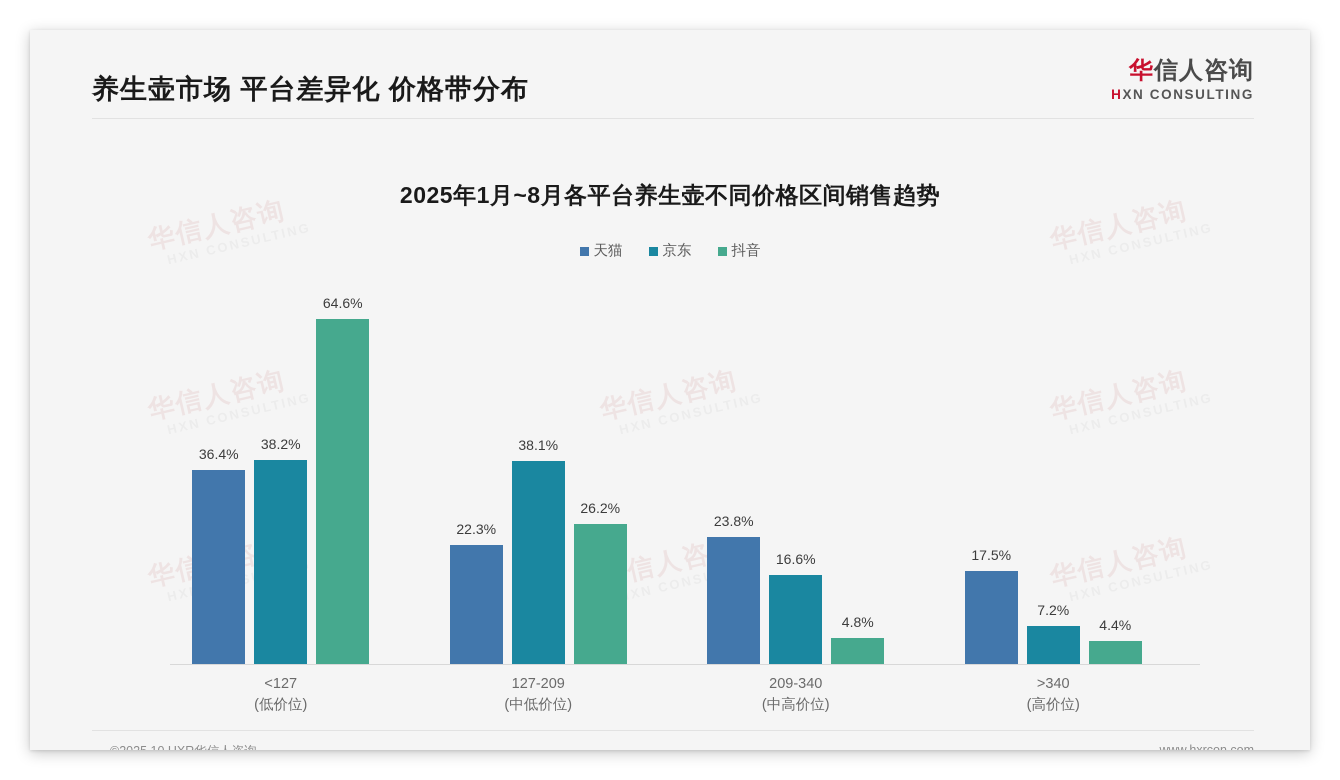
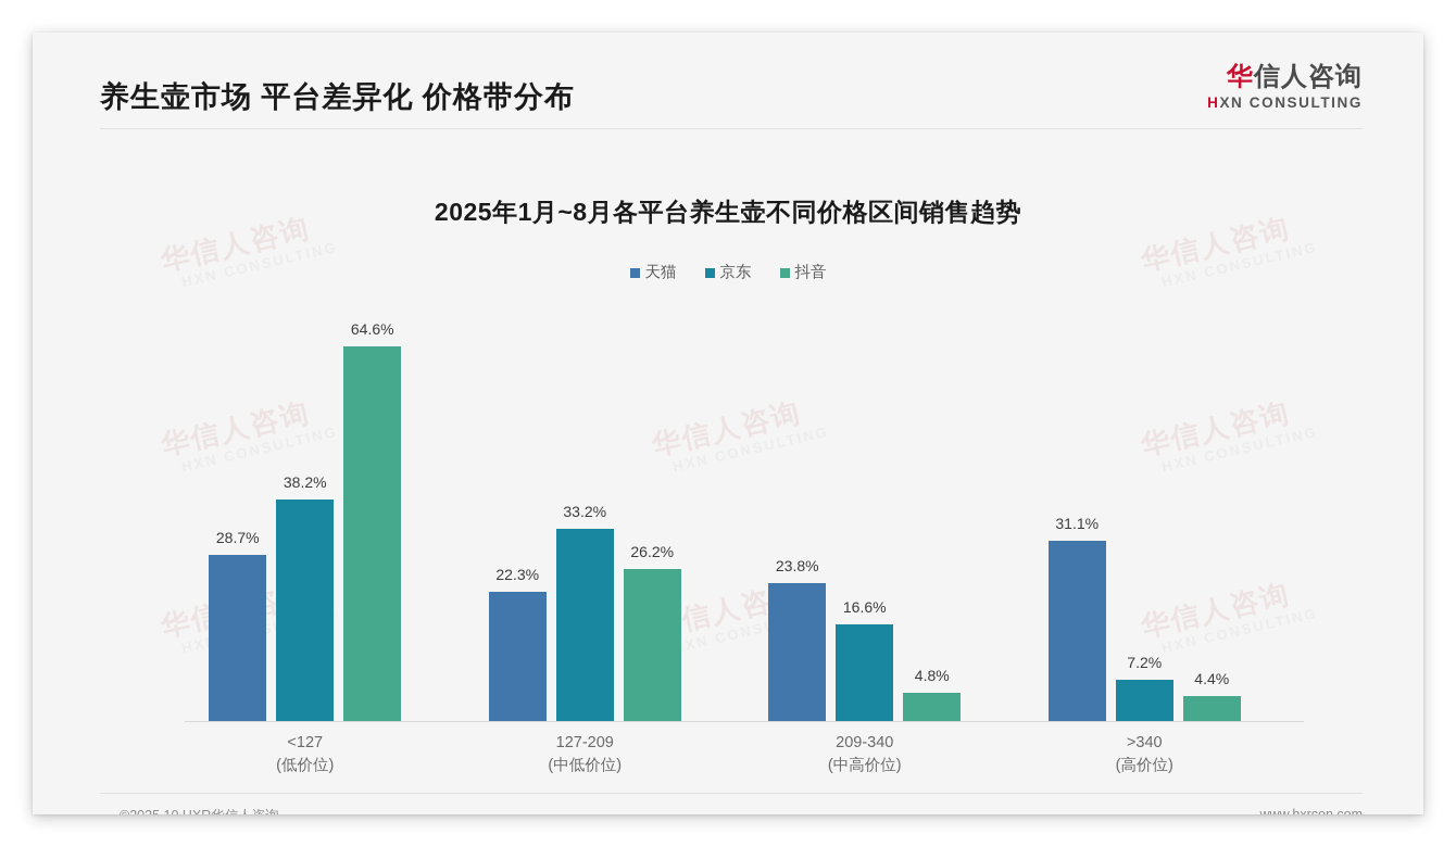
天猫/<127: 36.4% -> 28.7%
京东/127-209: 38.1% -> 33.2%
天猫/>340: 17.5% -> 31.1%
